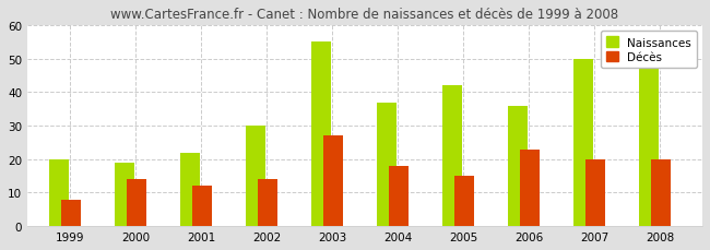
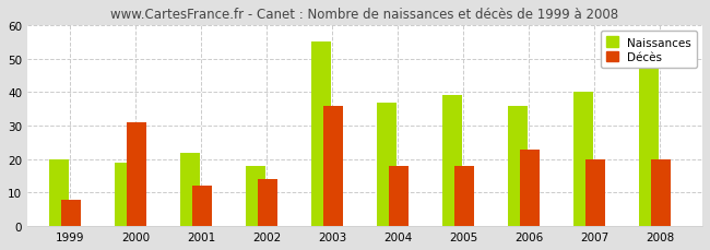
Décès/2000: 14 -> 31
Naissances/2002: 30 -> 18
Décès/2003: 27 -> 36
Naissances/2005: 42 -> 39
Décès/2005: 15 -> 18
Naissances/2007: 50 -> 40
